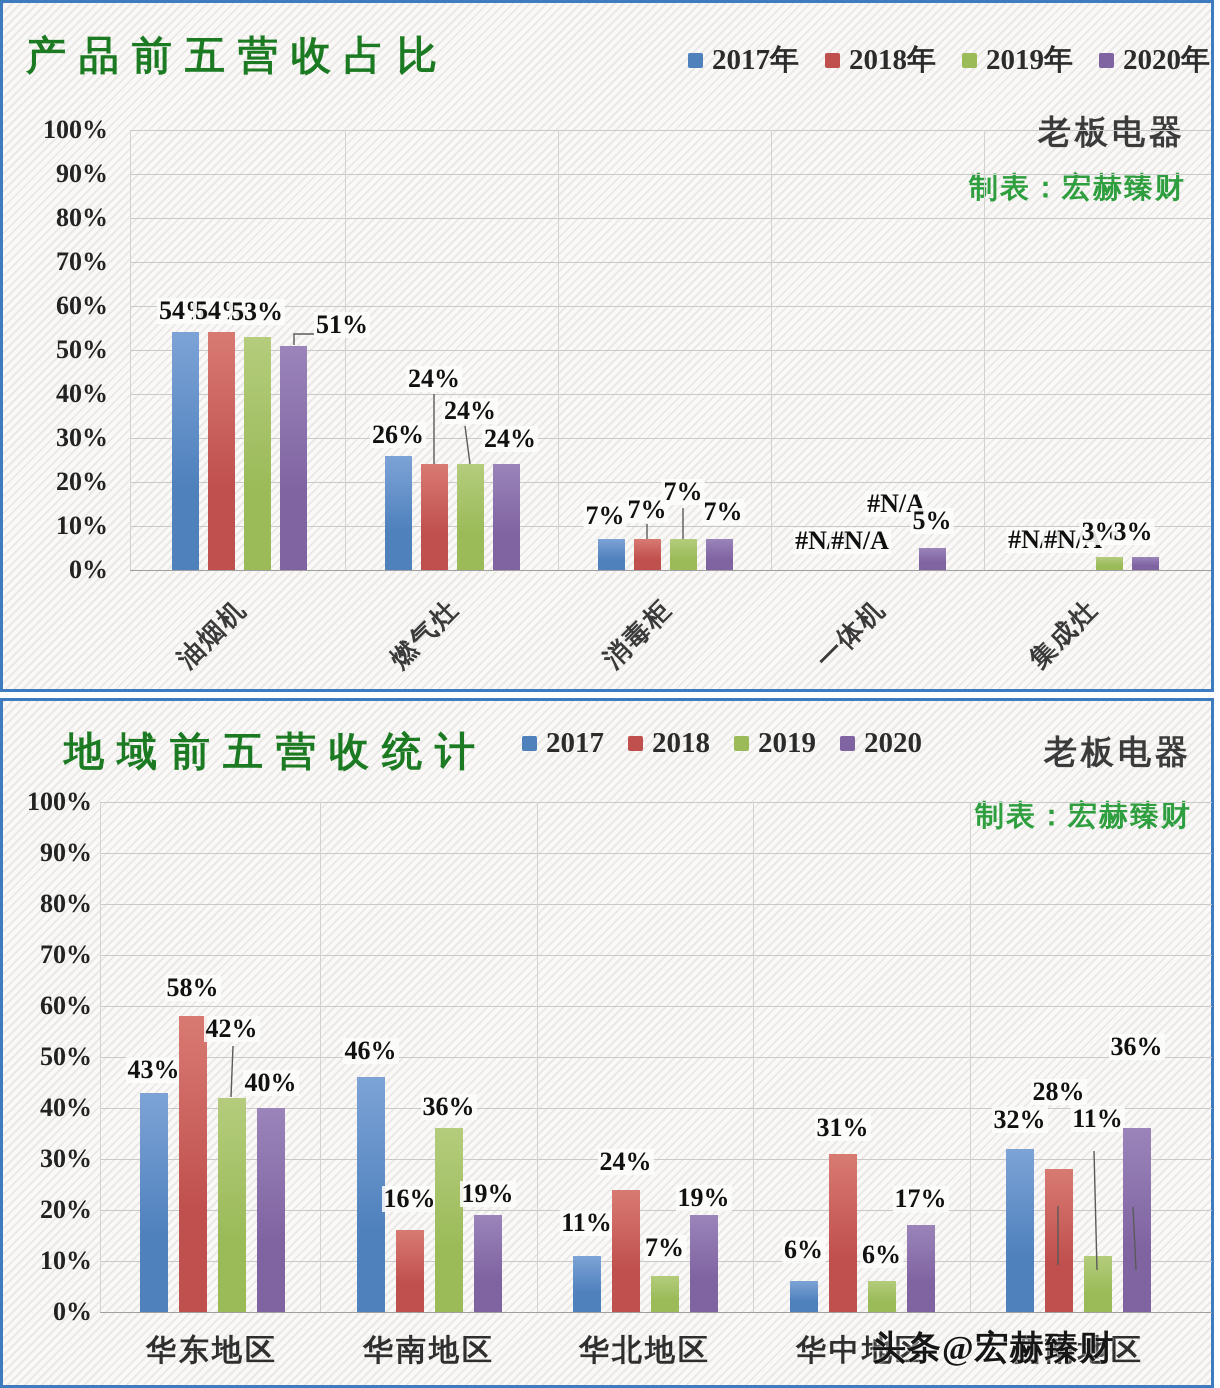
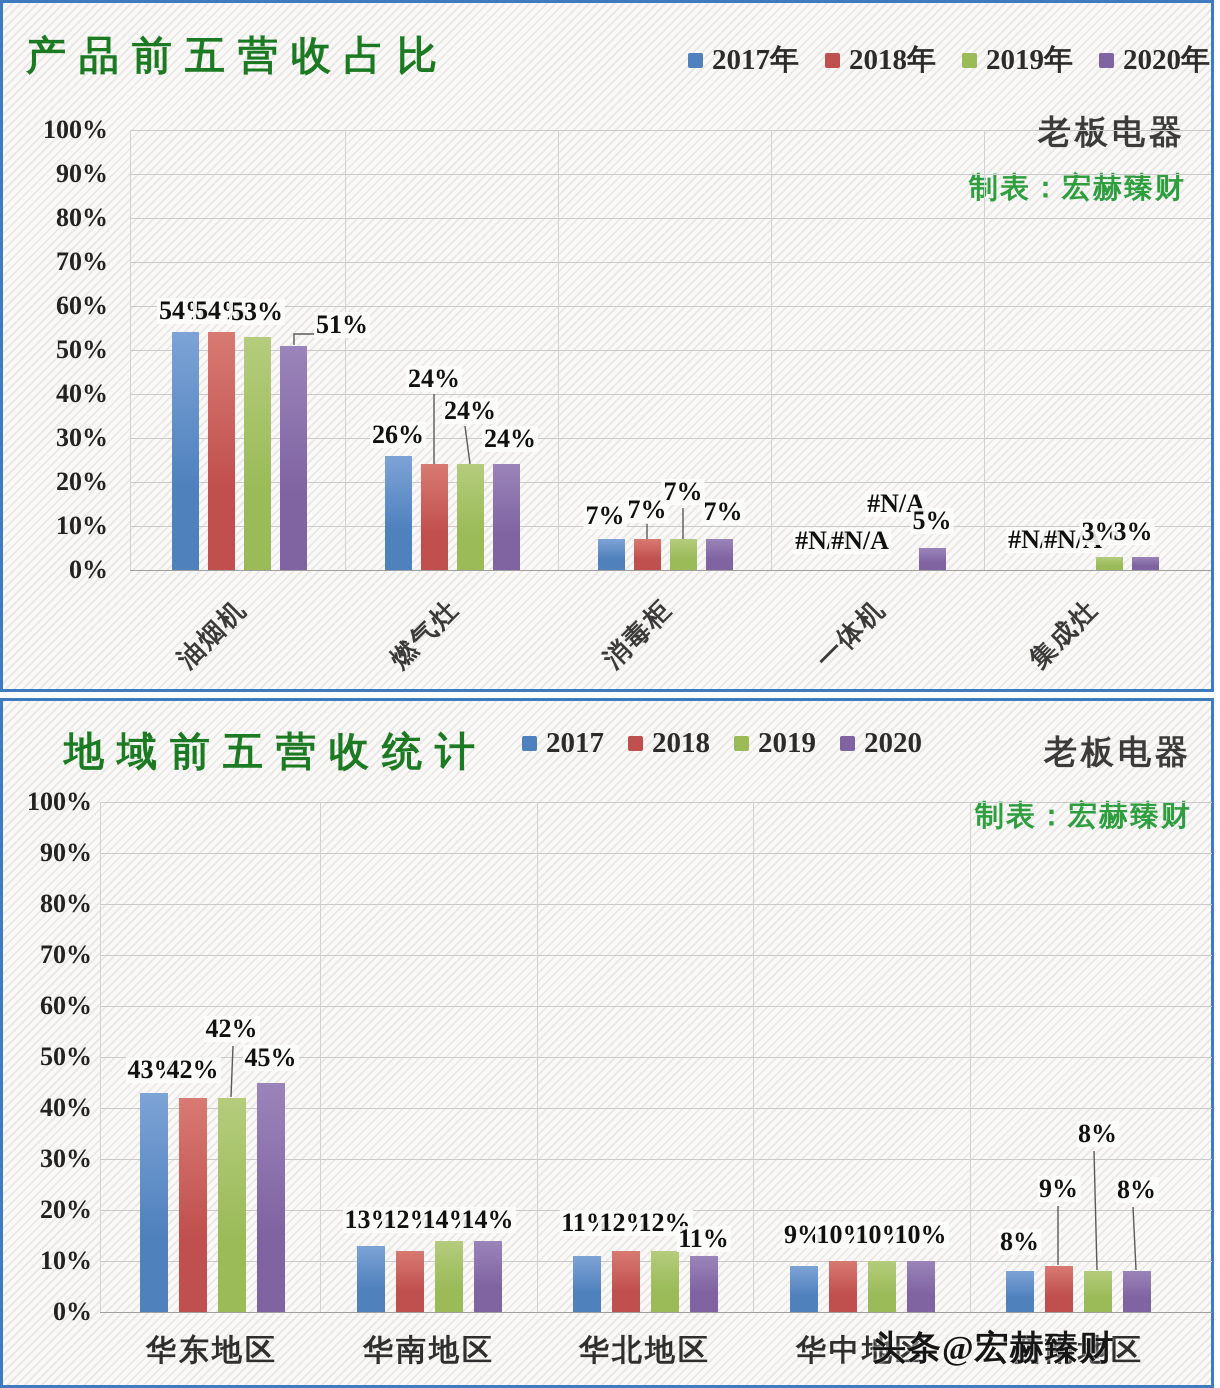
地域前五营收统计/2018/华东地区: 58% -> 42%
地域前五营收统计/2020/华东地区: 40% -> 45%
地域前五营收统计/2017/华南地区: 46% -> 13%
地域前五营收统计/2018/华南地区: 16% -> 12%
地域前五营收统计/2019/华南地区: 36% -> 14%
地域前五营收统计/2020/华南地区: 19% -> 14%
地域前五营收统计/2018/华北地区: 24% -> 12%
地域前五营收统计/2019/华北地区: 7% -> 12%
地域前五营收统计/2020/华北地区: 19% -> 11%
地域前五营收统计/2017/华中地区: 6% -> 9%
地域前五营收统计/2018/华中地区: 31% -> 10%
地域前五营收统计/2019/华中地区: 6% -> 10%
地域前五营收统计/2020/华中地区: 17% -> 10%
地域前五营收统计/2017/西南地区: 32% -> 8%
地域前五营收统计/2018/西南地区: 28% -> 9%
地域前五营收统计/2019/西南地区: 11% -> 8%
地域前五营收统计/2020/西南地区: 36% -> 8%
